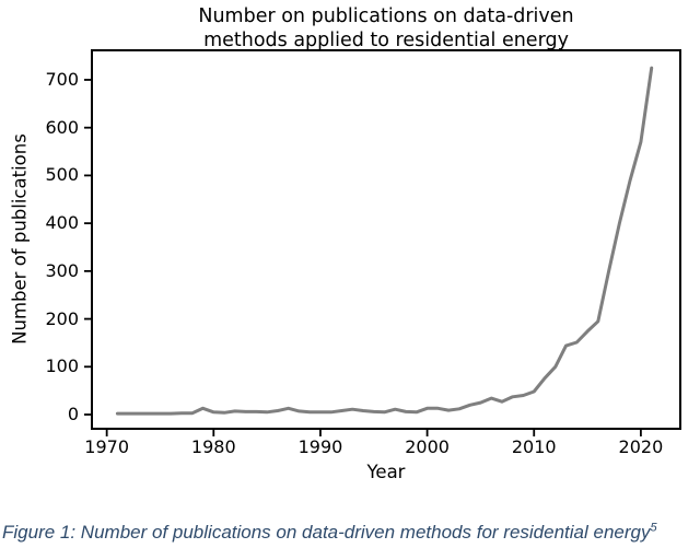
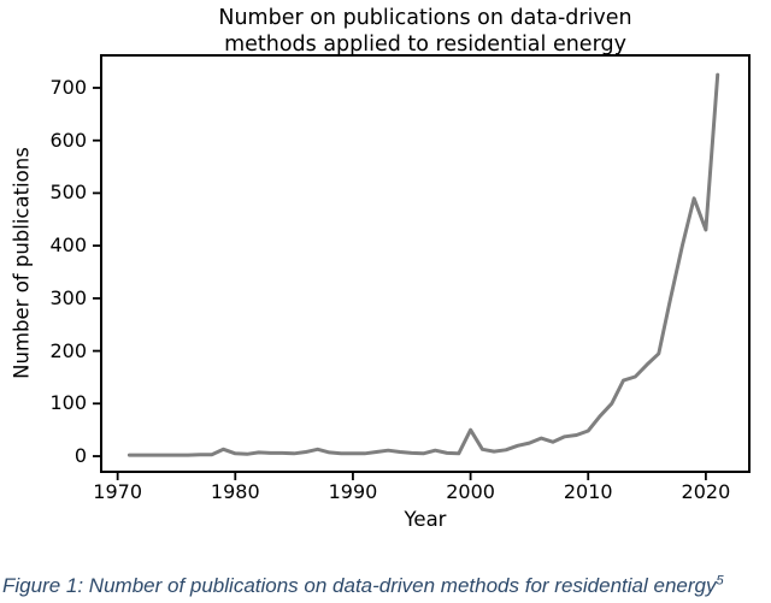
2000: 10 -> 50
2020: 570 -> 430
